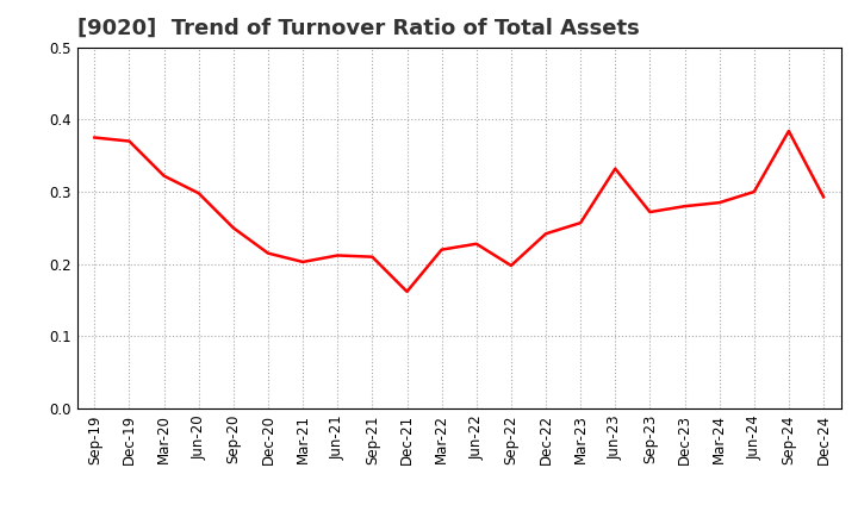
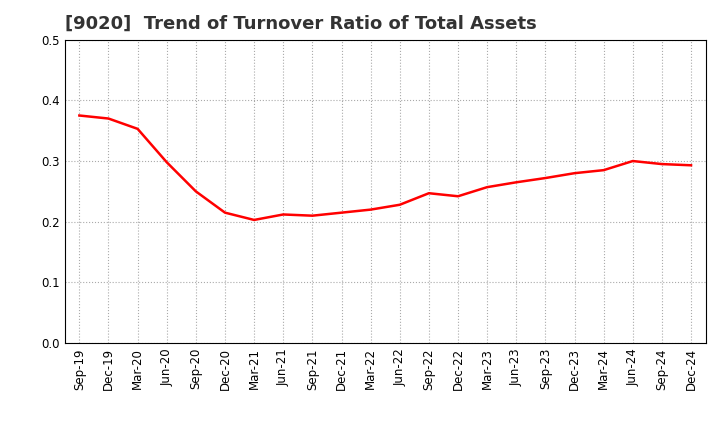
Mar-20: 0.322 -> 0.353
Dec-21: 0.162 -> 0.215
Sep-22: 0.198 -> 0.247
Jun-23: 0.332 -> 0.265
Sep-24: 0.384 -> 0.295
